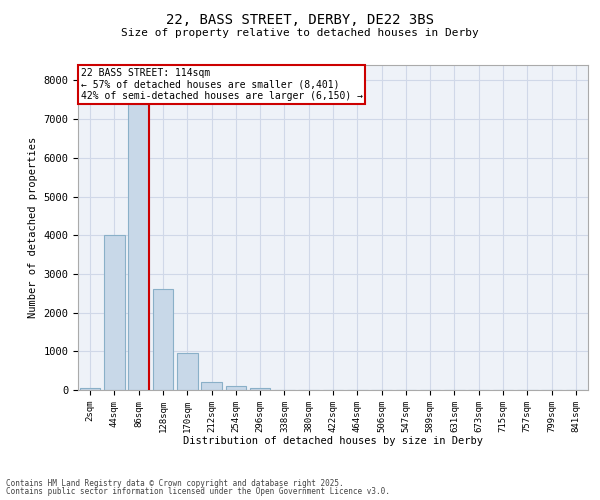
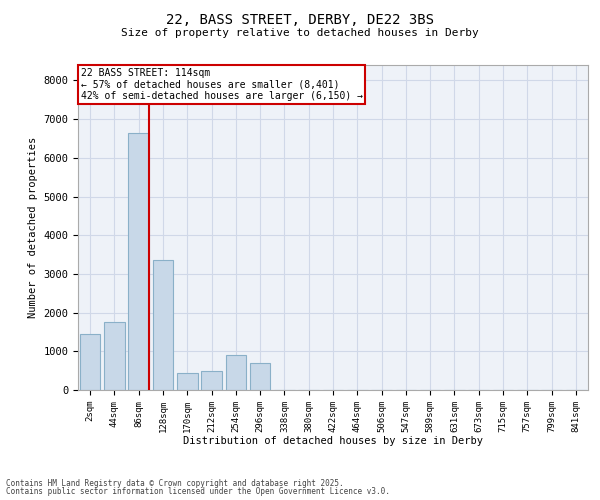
2sqm: 50 -> 1450
44sqm: 4000 -> 1750
86sqm: 7400 -> 6650
128sqm: 2600 -> 3350
170sqm: 950 -> 450
212sqm: 200 -> 500
254sqm: 100 -> 900
296sqm: 60 -> 700
